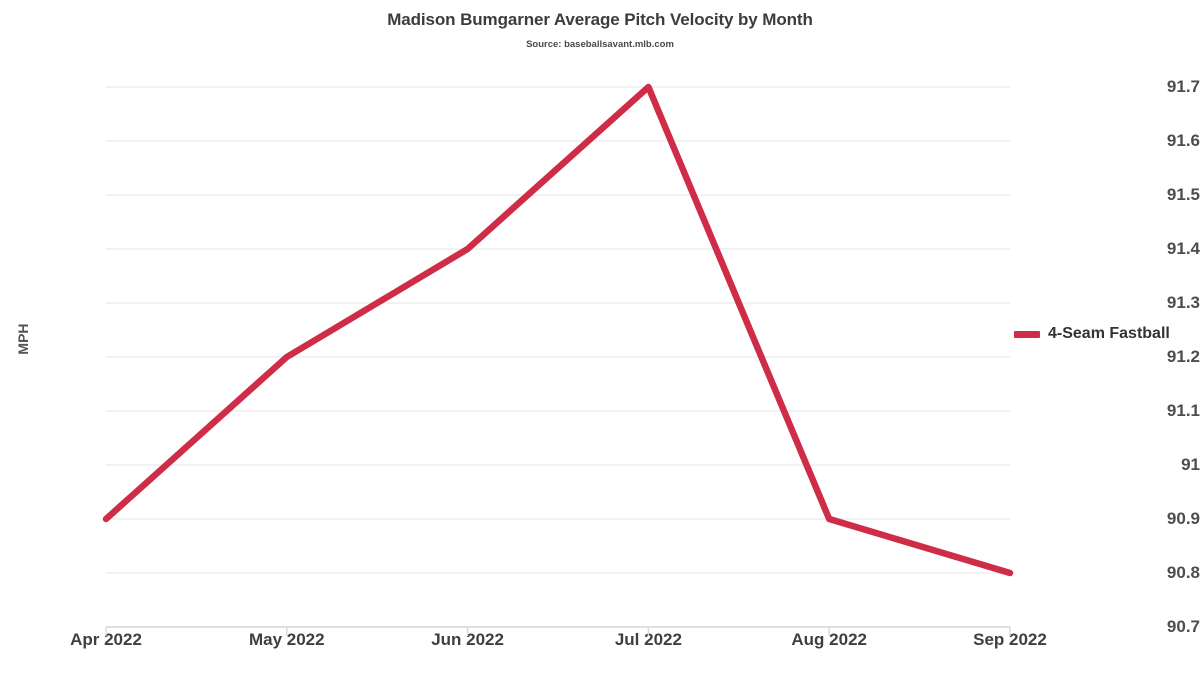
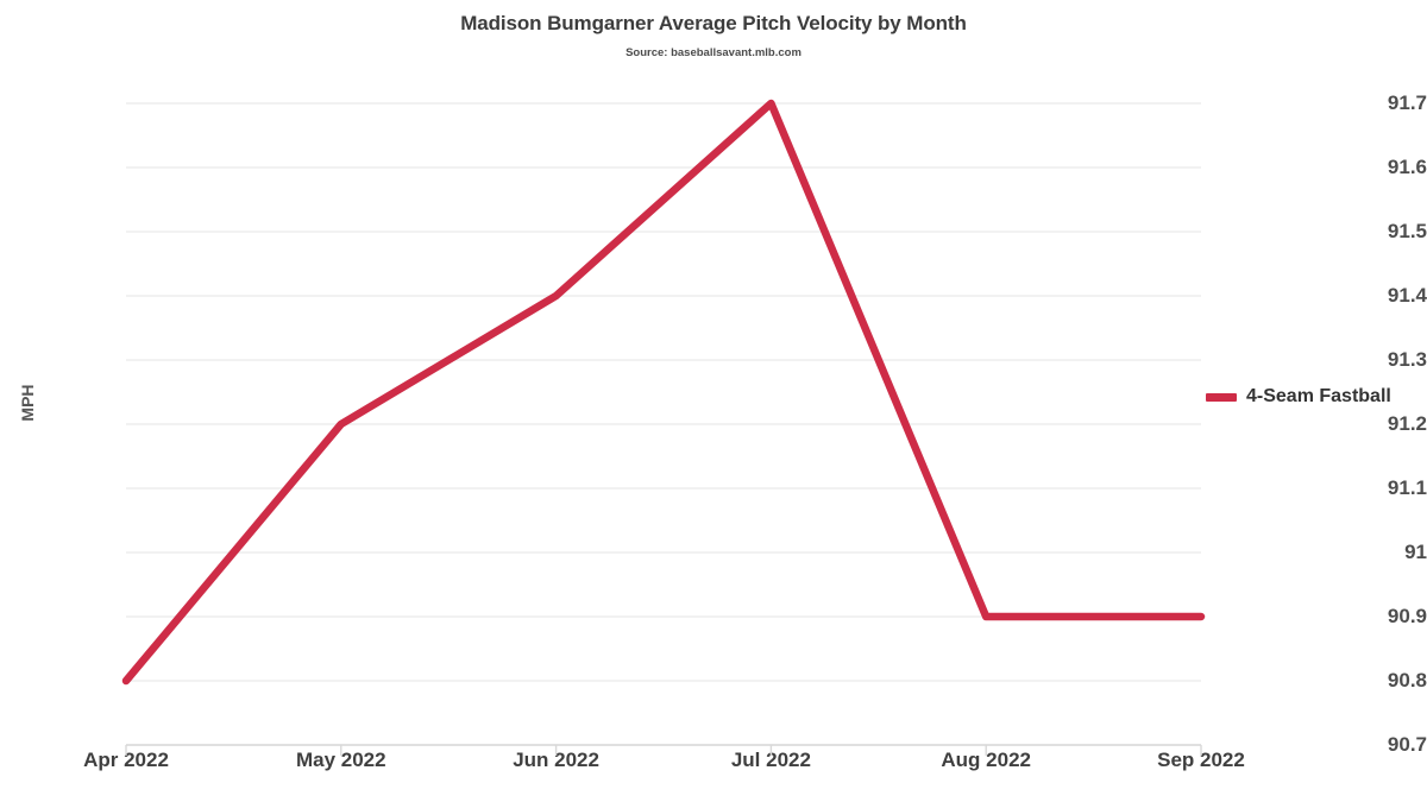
Apr 2022: 90.9 -> 90.8
Sep 2022: 90.8 -> 90.9
